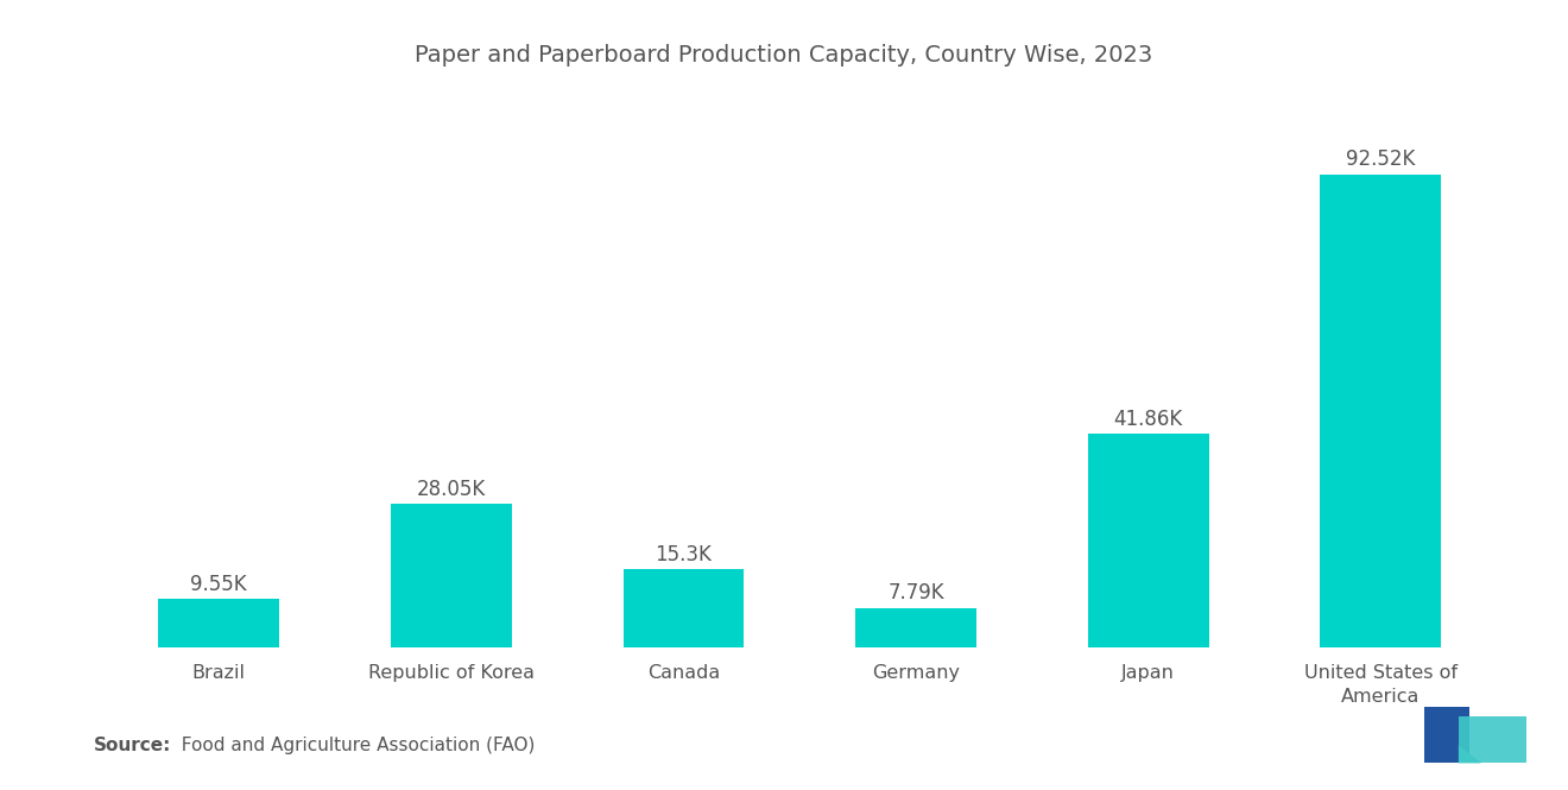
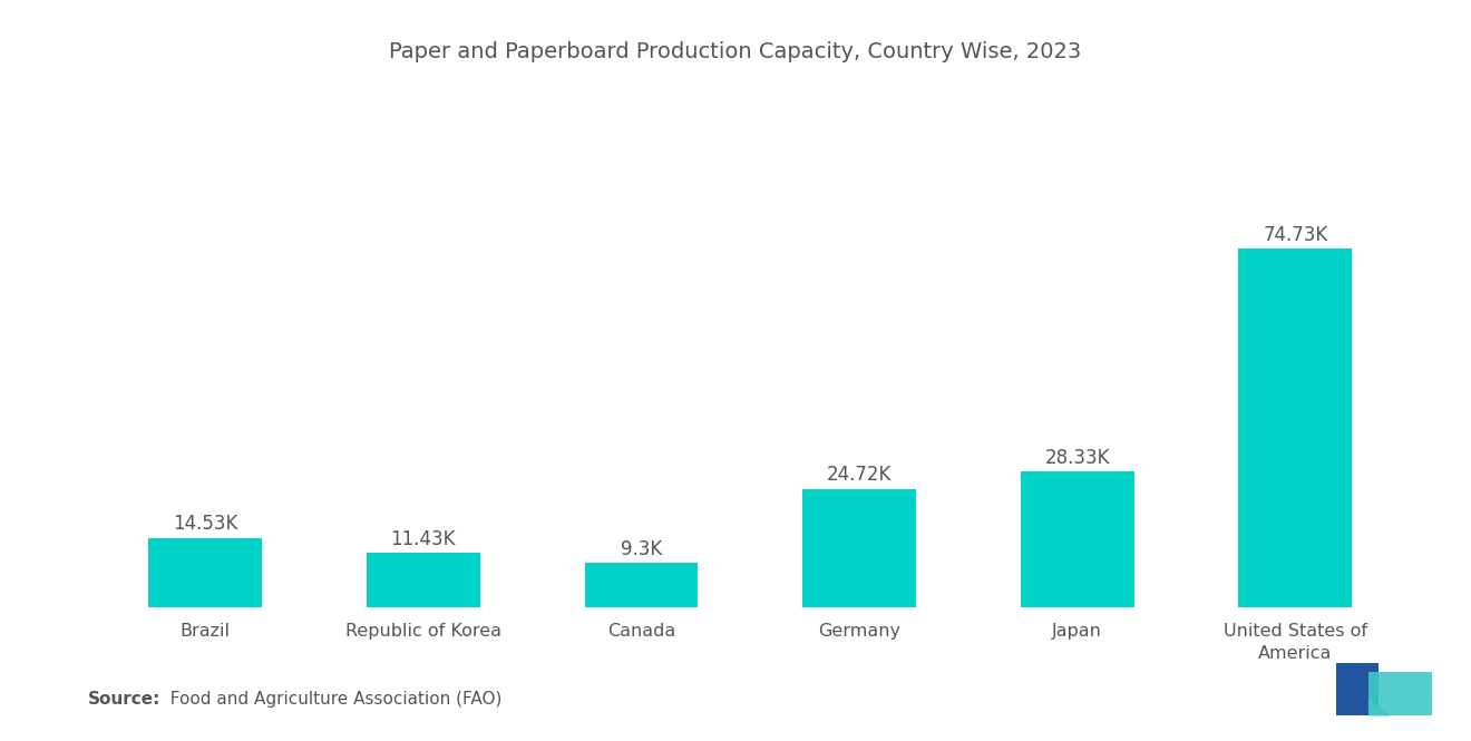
Brazil: 9.55K -> 14.53K
Republic of Korea: 28.05K -> 11.43K
Canada: 15.3K -> 9.3K
Germany: 7.79K -> 24.72K
Japan: 41.86K -> 28.33K
United States of America: 92.52K -> 74.73K
